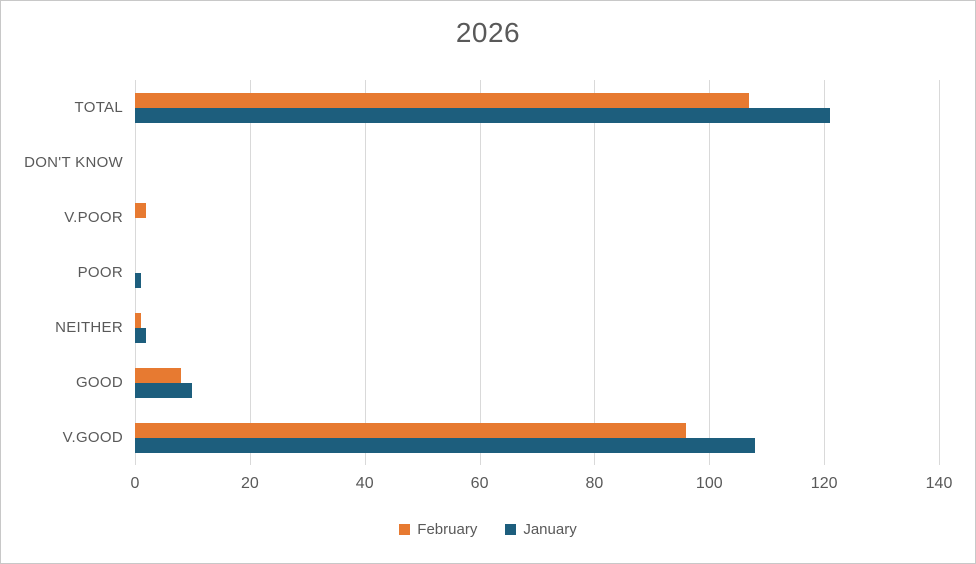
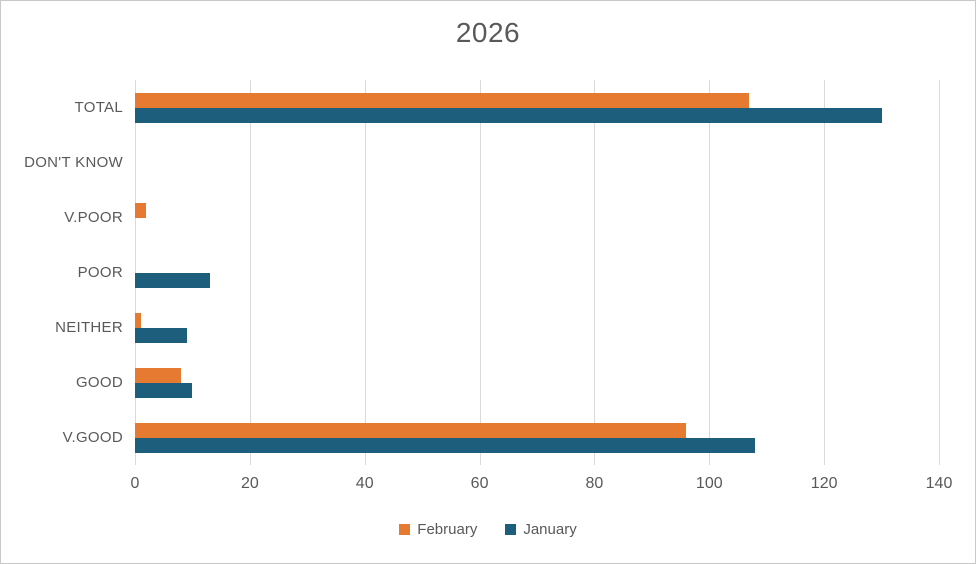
January/TOTAL: 121 -> 130
January/POOR: 1 -> 13
January/NEITHER: 2 -> 9
